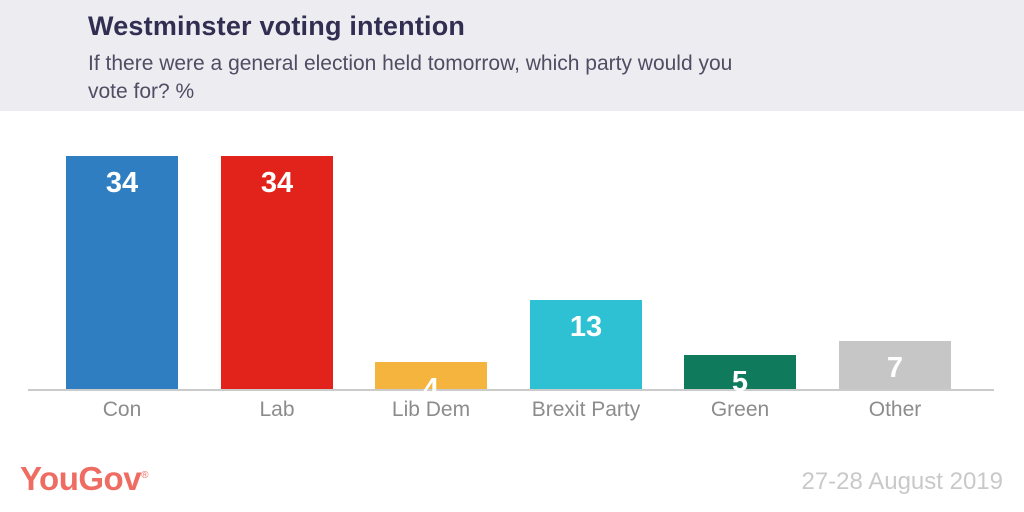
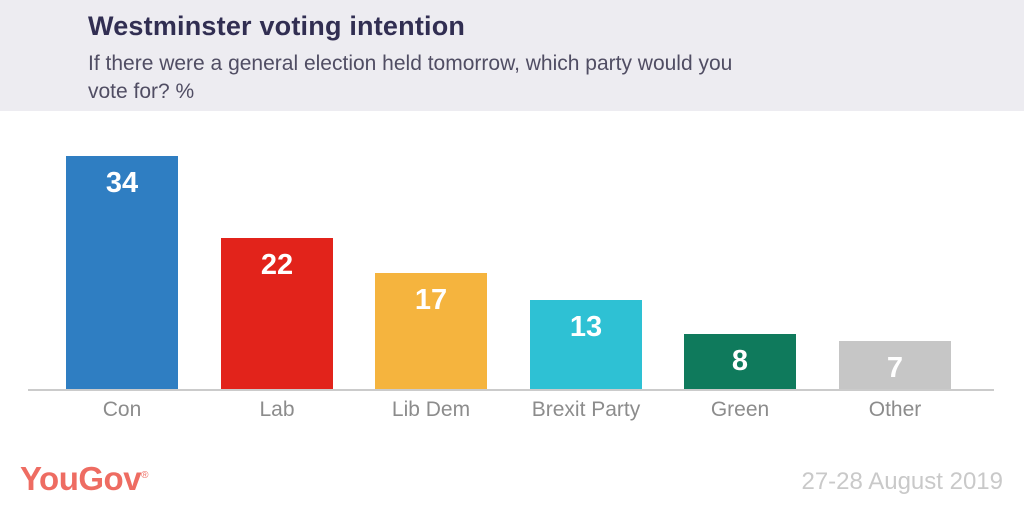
Lab: 34 -> 22
Lib Dem: 4 -> 17
Green: 5 -> 8
